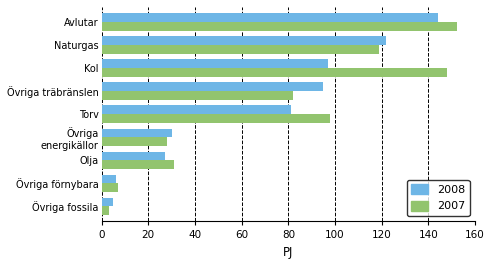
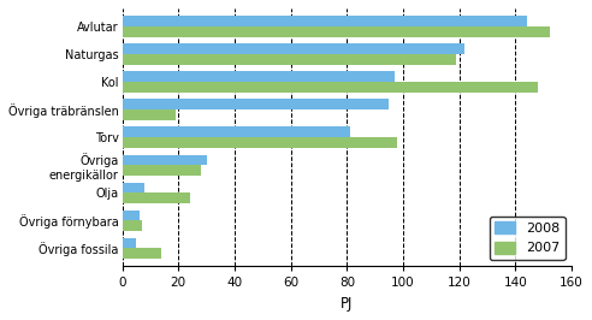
2007/Övriga träbränslen: 82 -> 19
2008/Olja: 27 -> 8
2007/Olja: 31 -> 24
2007/Övriga fossila: 3 -> 14
